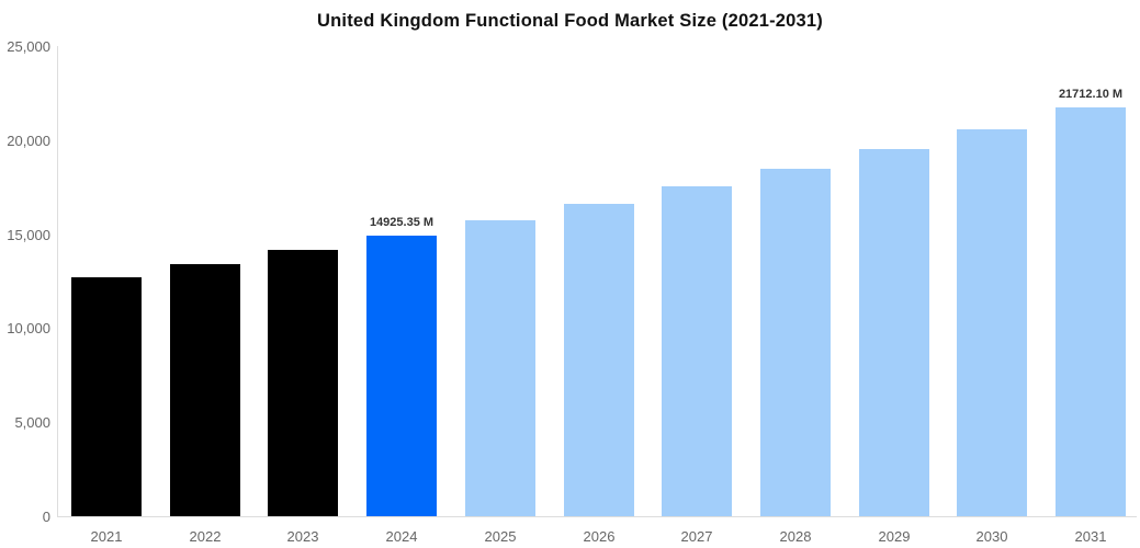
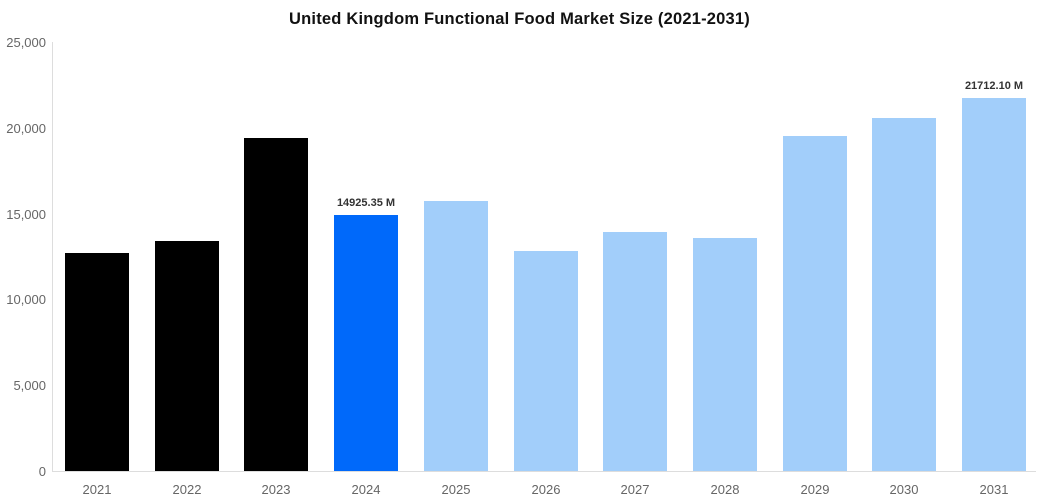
2023: 14100 -> 19400
2026: 16600 -> 12800
2027: 17500 -> 13900
2028: 18500 -> 13600
